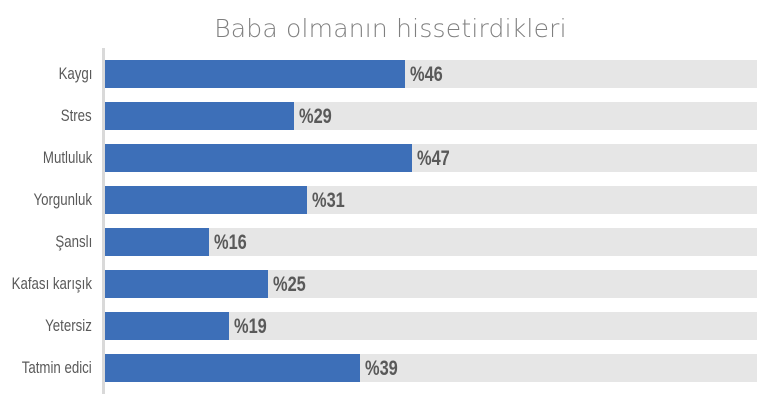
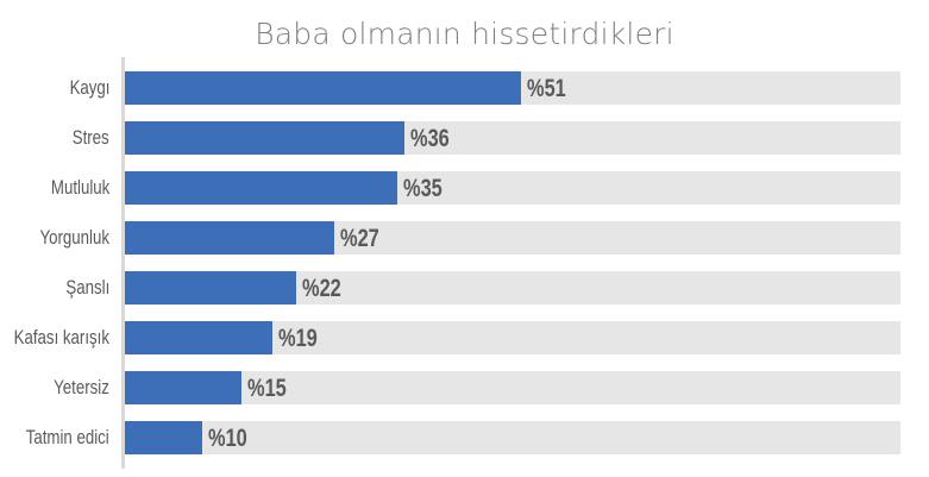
Kaygı: 46 -> 51
Stres: 29 -> 36
Mutluluk: 47 -> 35
Yorgunluk: 31 -> 27
Şanslı: 16 -> 22
Kafası karışık: 25 -> 19
Yetersiz: 19 -> 15
Tatmin edici: 39 -> 10
